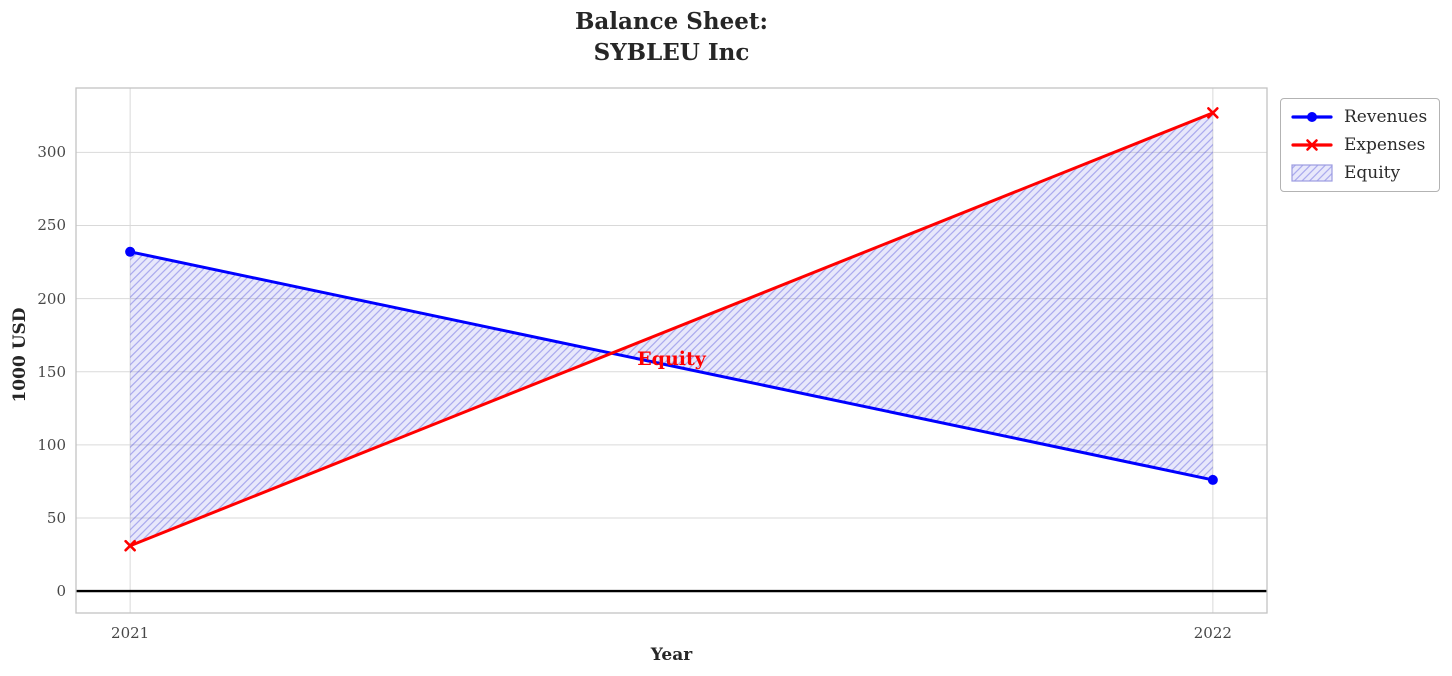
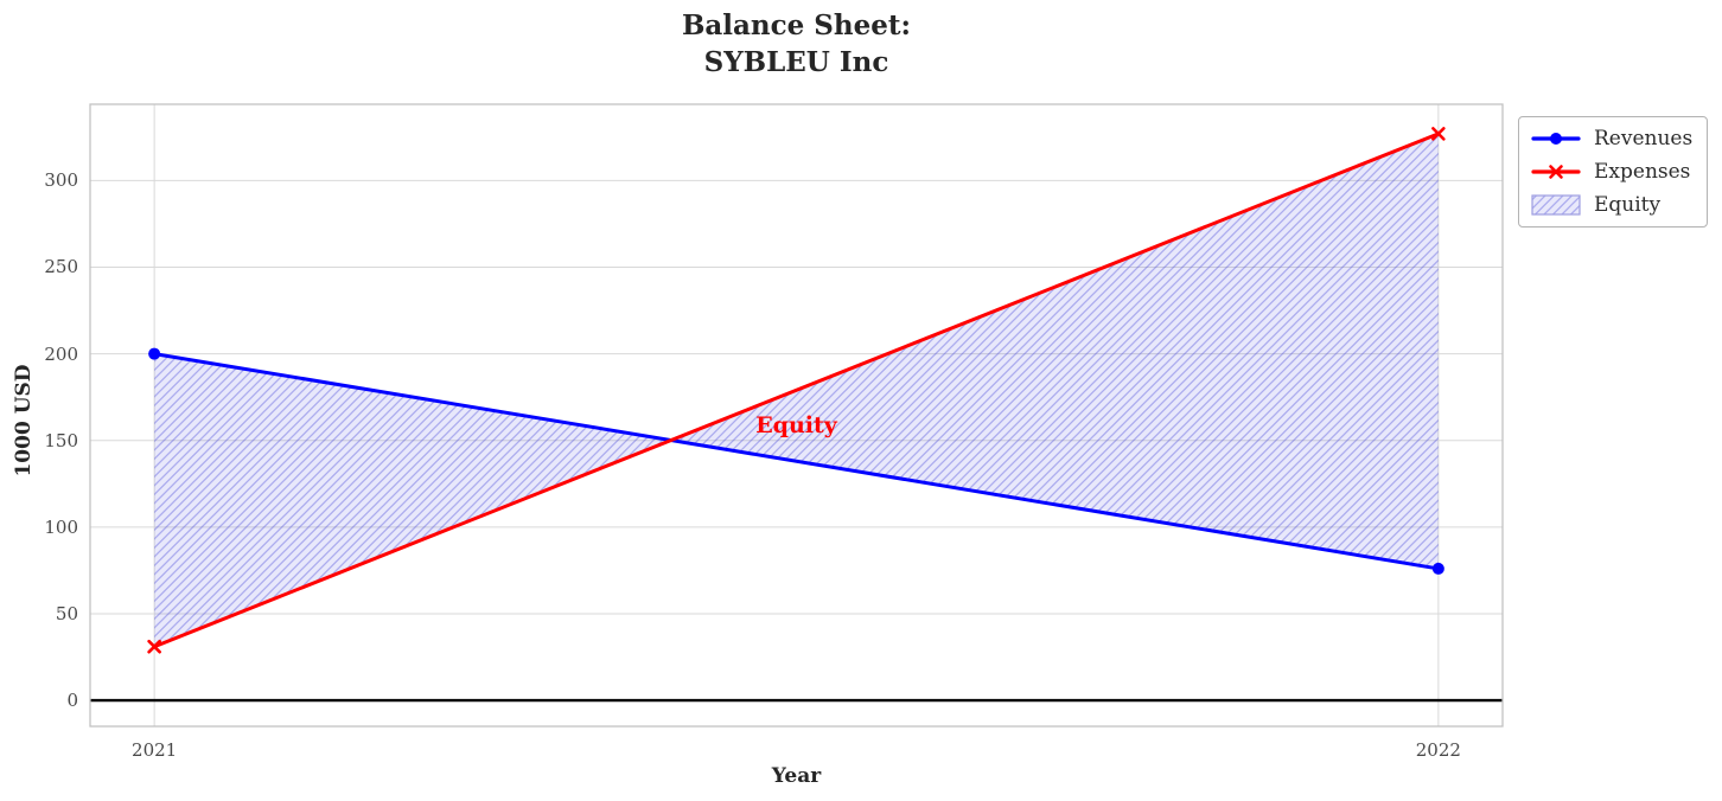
Revenues/2021: 232 -> 200
